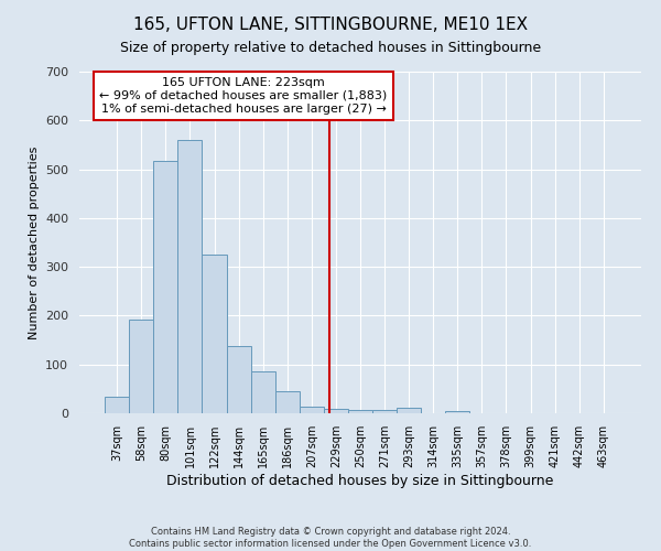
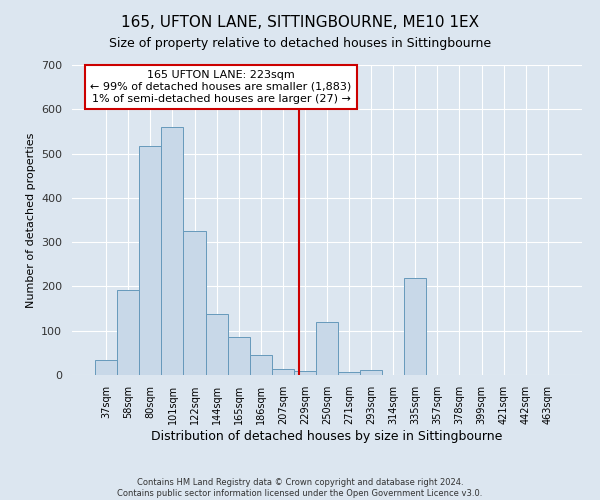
250sqm: 6 -> 120
335sqm: 5 -> 220
